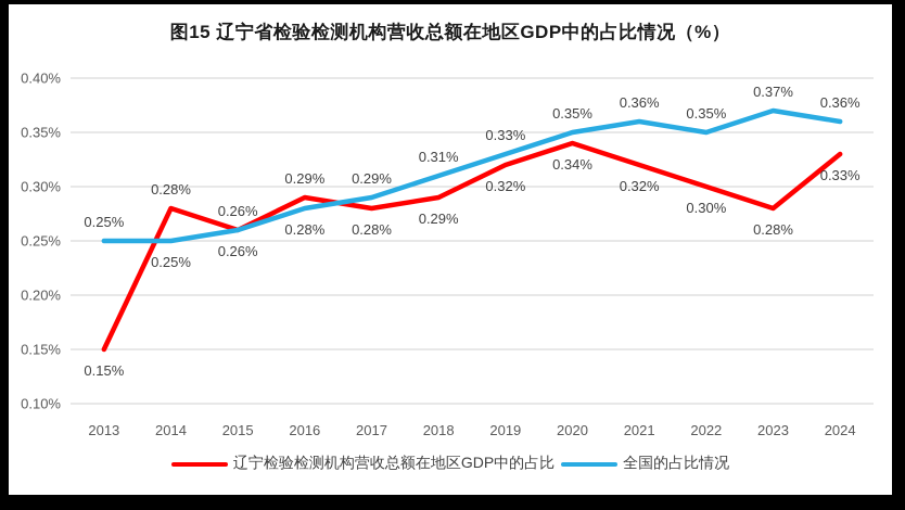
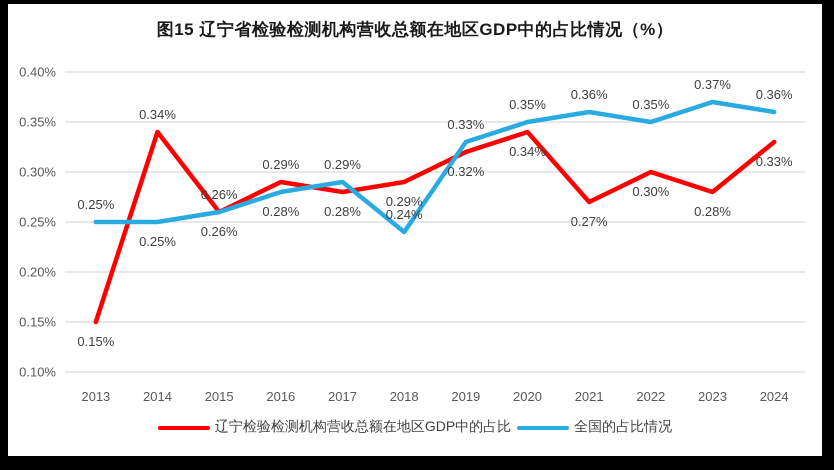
辽宁检验检测机构营收总额在地区GDP中的占比/2014: 0.28% -> 0.34%
全国的占比情况/2018: 0.31% -> 0.24%
辽宁检验检测机构营收总额在地区GDP中的占比/2021: 0.32% -> 0.27%
